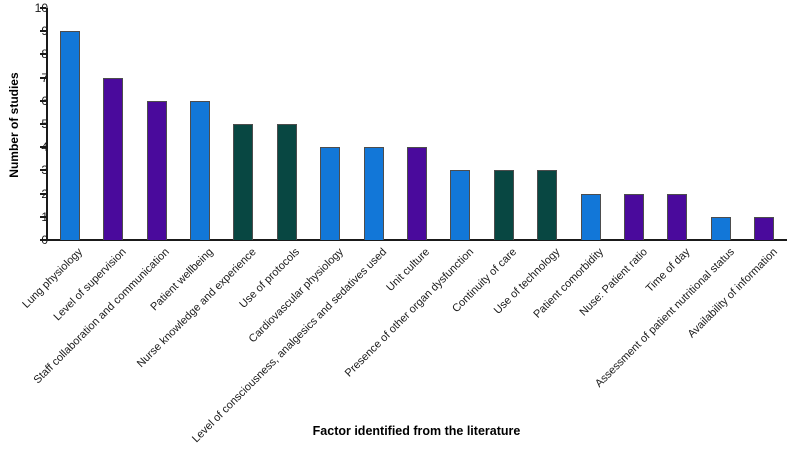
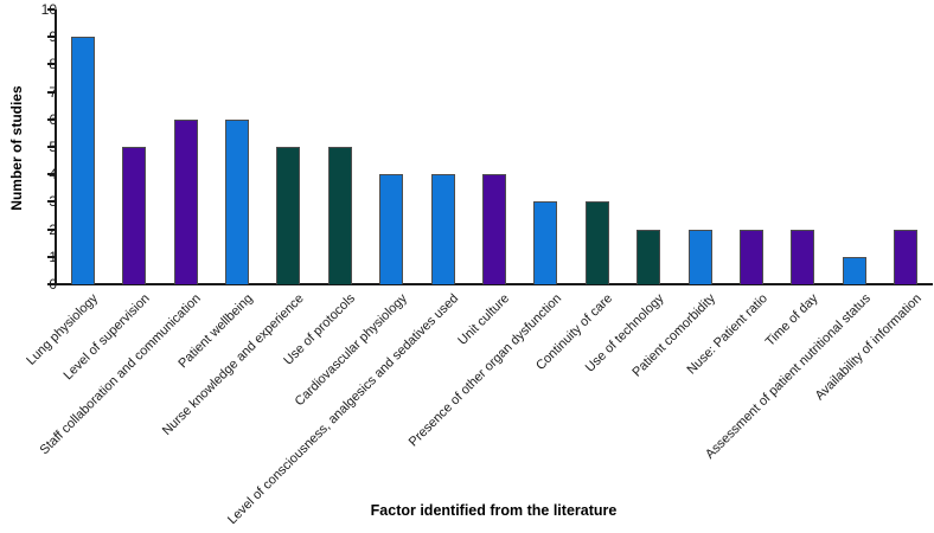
Level of supervision: 7 -> 5
Use of technology: 3 -> 2
Availability of information: 1 -> 2
